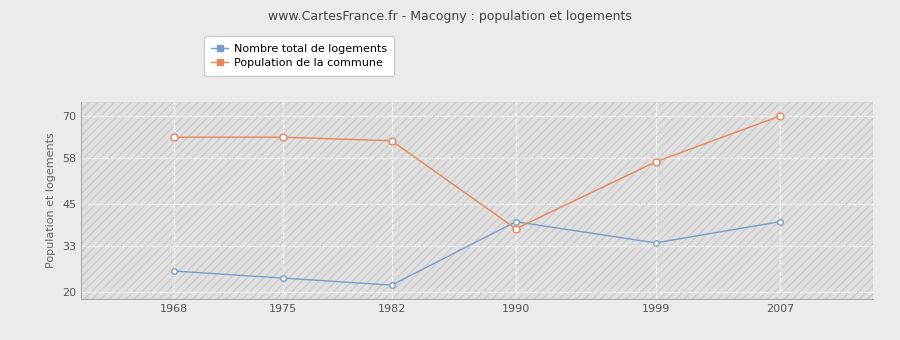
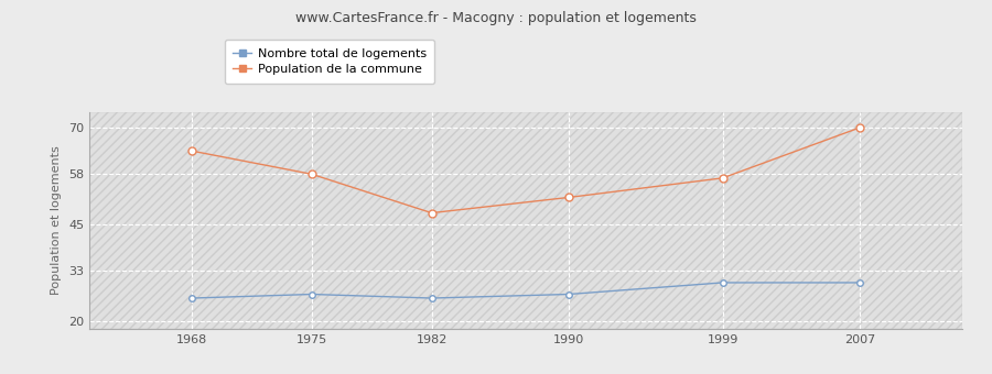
Nombre total de logements/1975: 24 -> 27
Population de la commune/1975: 64 -> 58
Nombre total de logements/1982: 22 -> 26
Population de la commune/1982: 63 -> 48
Nombre total de logements/1990: 40 -> 27
Population de la commune/1990: 38 -> 52
Nombre total de logements/1999: 34 -> 30
Nombre total de logements/2007: 40 -> 30
